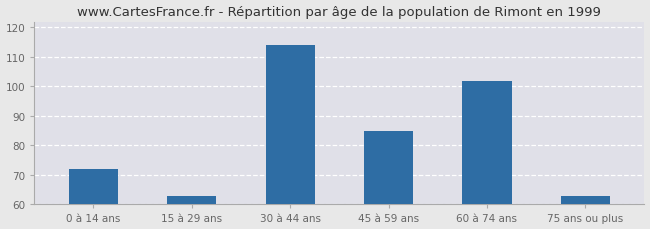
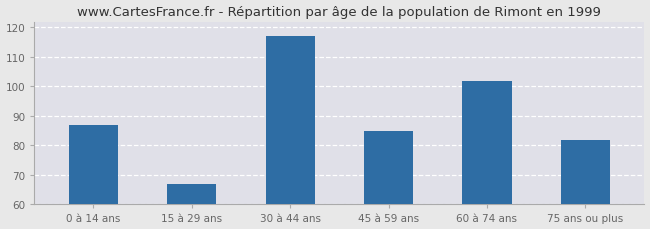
0 à 14 ans: 72 -> 87
15 à 29 ans: 63 -> 67
30 à 44 ans: 114 -> 117
75 ans ou plus: 63 -> 82
